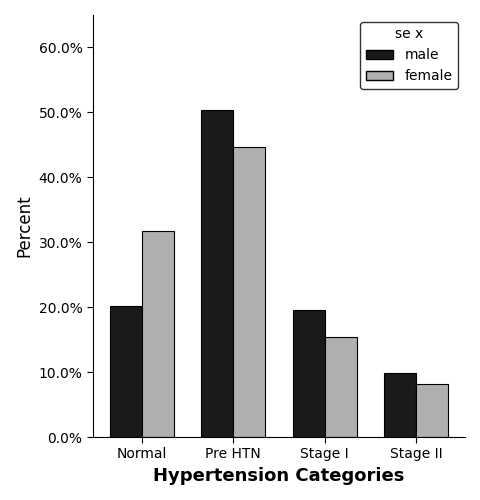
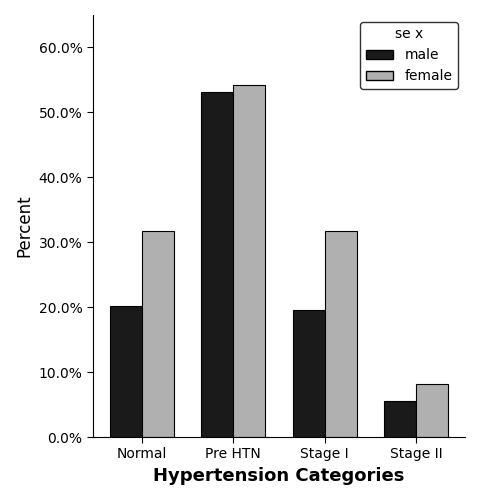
male/Pre HTN: 50.4% -> 53.2%
female/Pre HTN: 44.6% -> 54.2%
female/Stage I: 15.4% -> 31.8%
male/Stage II: 9.8% -> 5.6%
